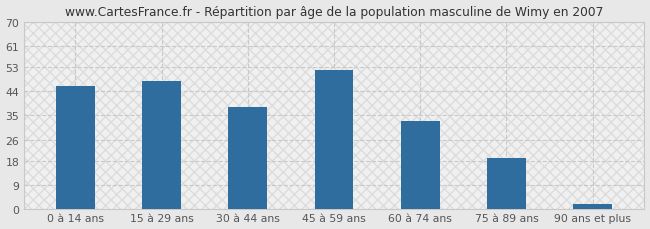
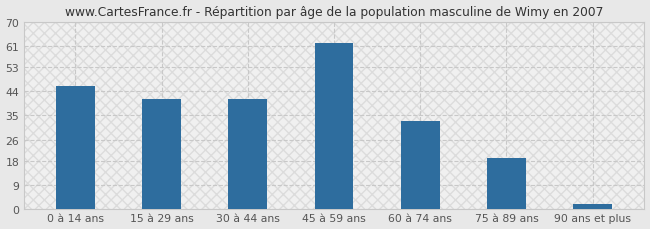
15 à 29 ans: 48 -> 41
30 à 44 ans: 38 -> 41
45 à 59 ans: 52 -> 62
